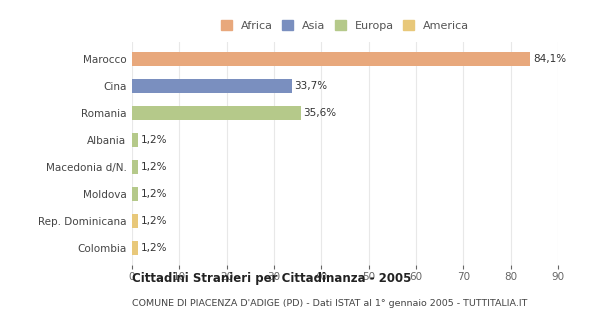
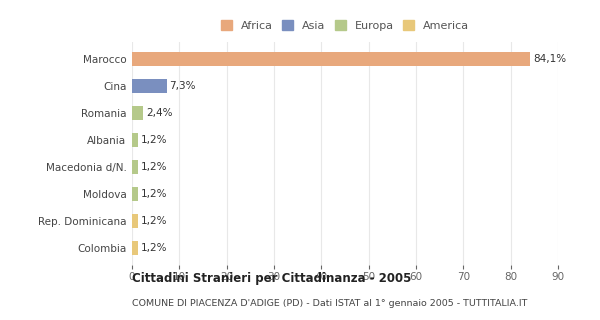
Cina: 33,7% -> 7,3%
Romania: 35,6% -> 2,4%
